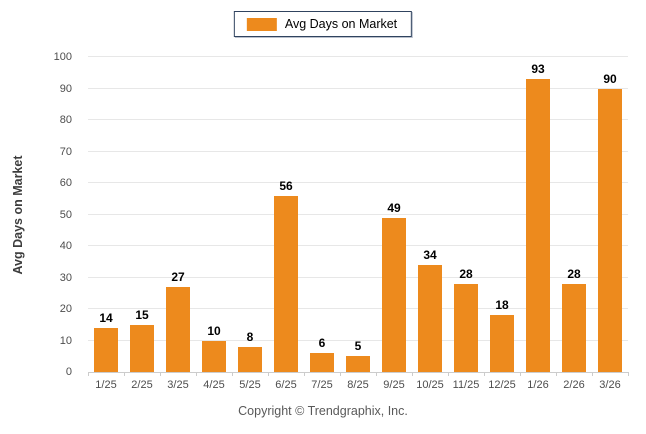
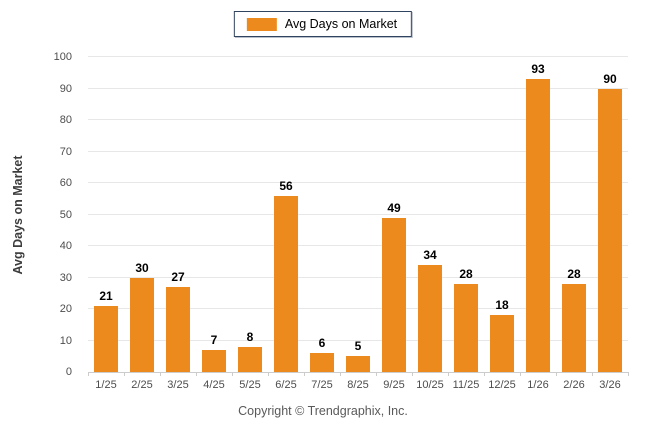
1/25: 14 -> 21
2/25: 15 -> 30
4/25: 10 -> 7
